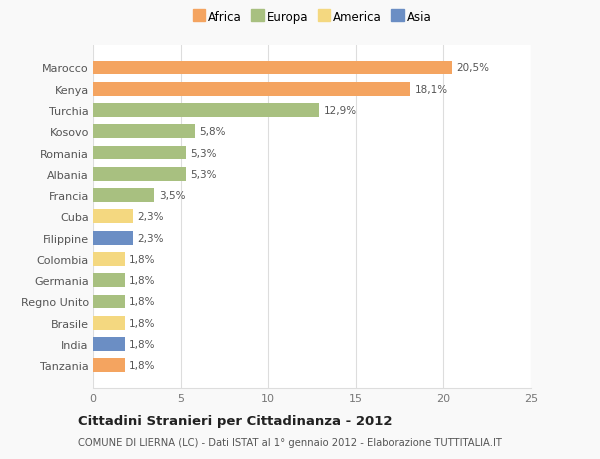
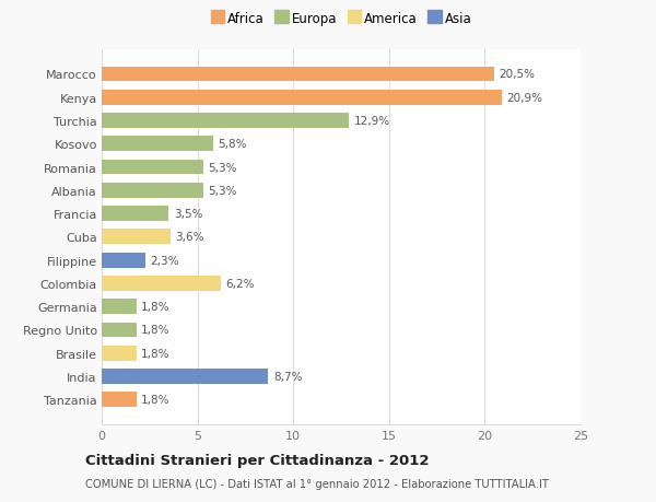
Kenya: 18,1% -> 20,9%
Cuba: 2,3% -> 3,6%
Colombia: 1,8% -> 6,2%
India: 1,8% -> 8,7%
